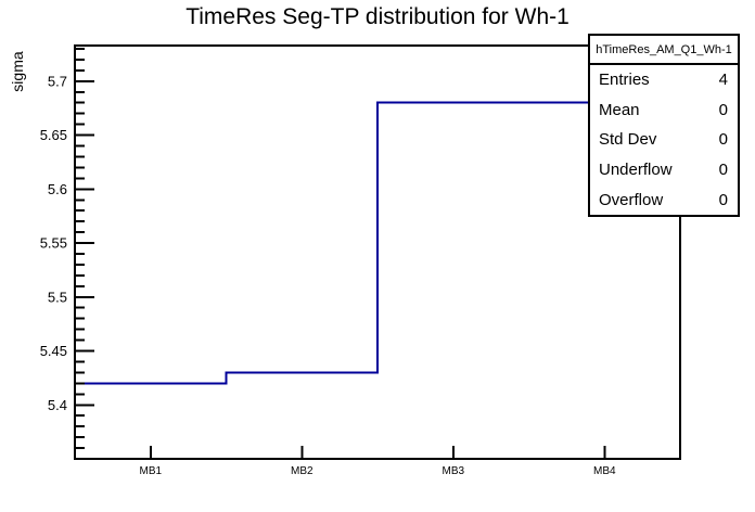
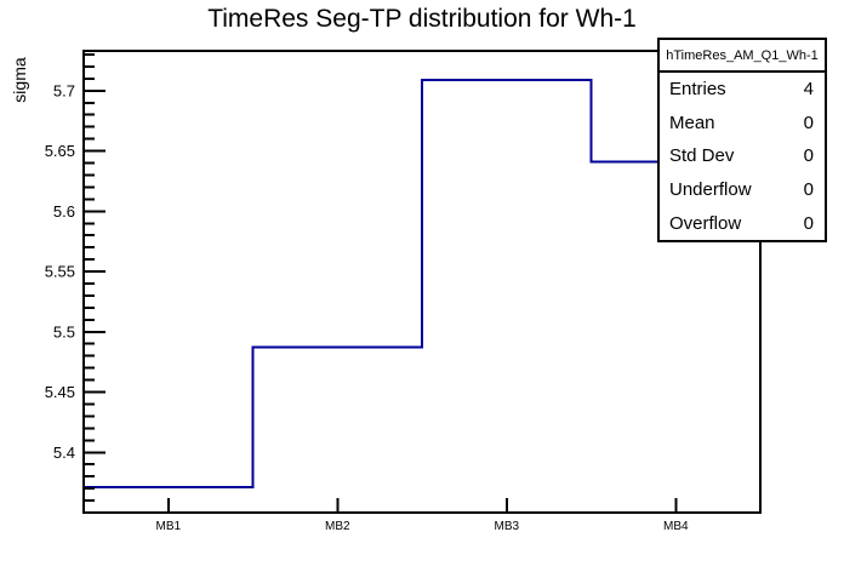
MB1: 5.42 -> 5.37
MB2: 5.43 -> 5.49
MB3: 5.68 -> 5.71
MB4: 5.68 -> 5.64
